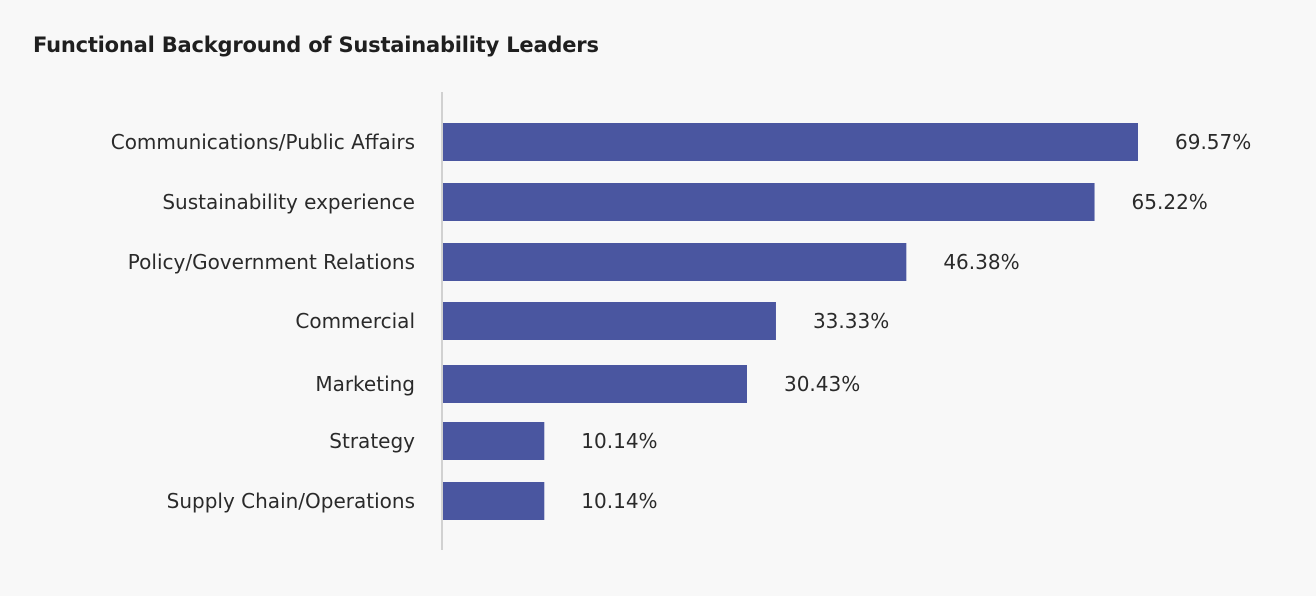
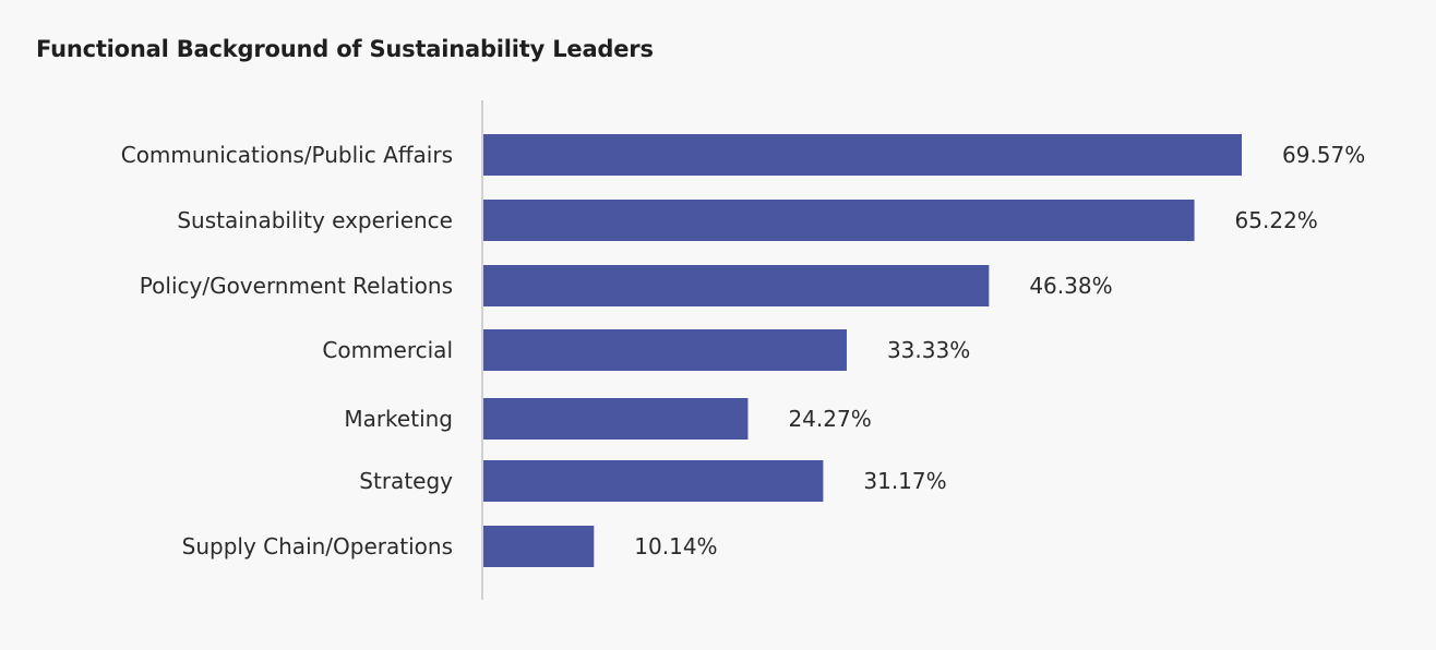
Marketing: 30.43% -> 24.27%
Strategy: 10.14% -> 31.17%
